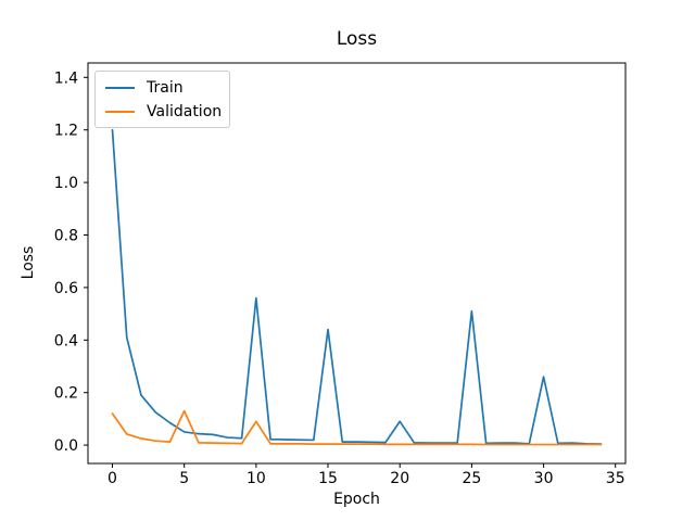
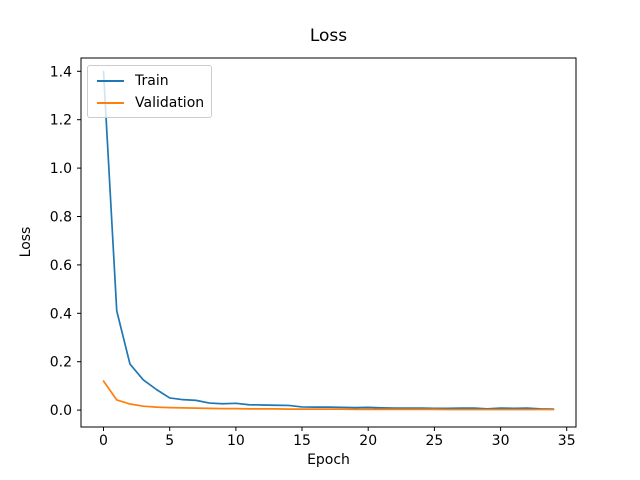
Train/0: 1.20 -> 1.40
Validation/5: 0.13 -> 0.01
Train/10: 0.56 -> 0.03
Validation/10: 0.09 -> 0.01
Train/15: 0.44 -> 0.01
Train/20: 0.09 -> 0.01
Train/25: 0.51 -> 0.01
Train/30: 0.26 -> 0.01
